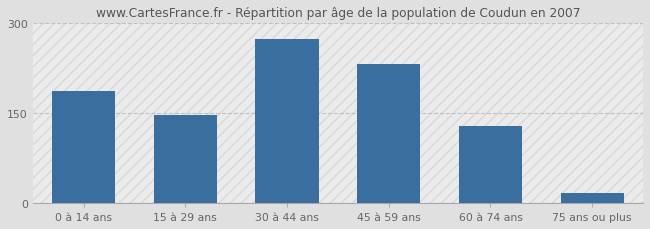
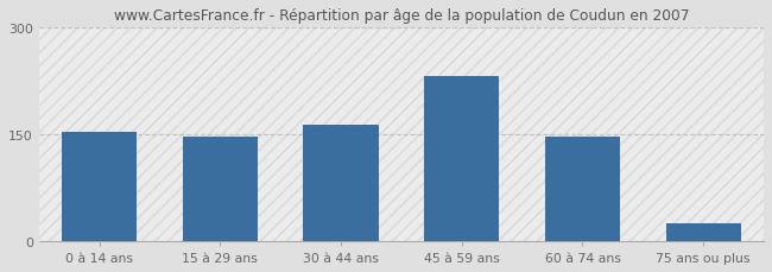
0 à 14 ans: 186 -> 153
30 à 44 ans: 274 -> 163
60 à 74 ans: 128 -> 146
75 ans ou plus: 16 -> 25
